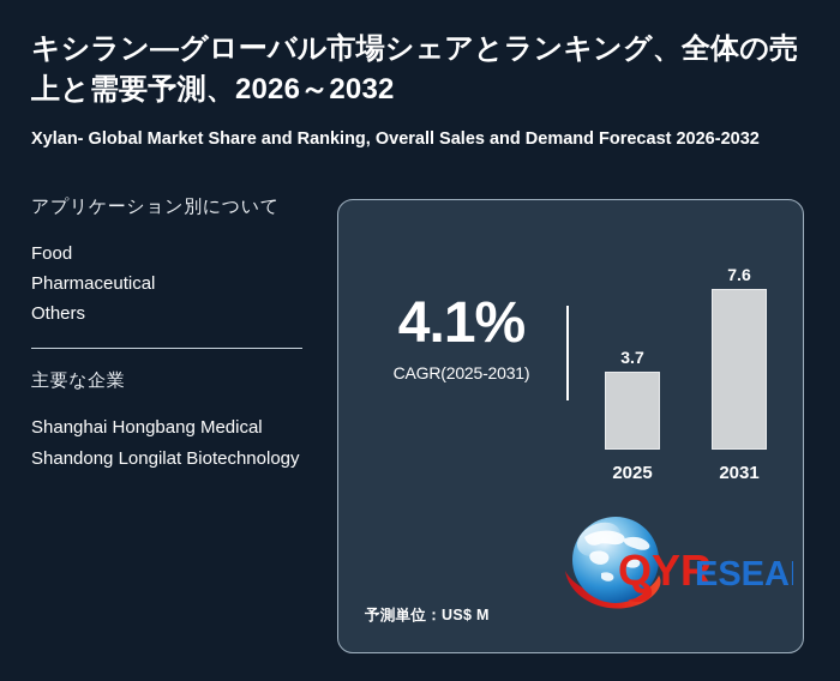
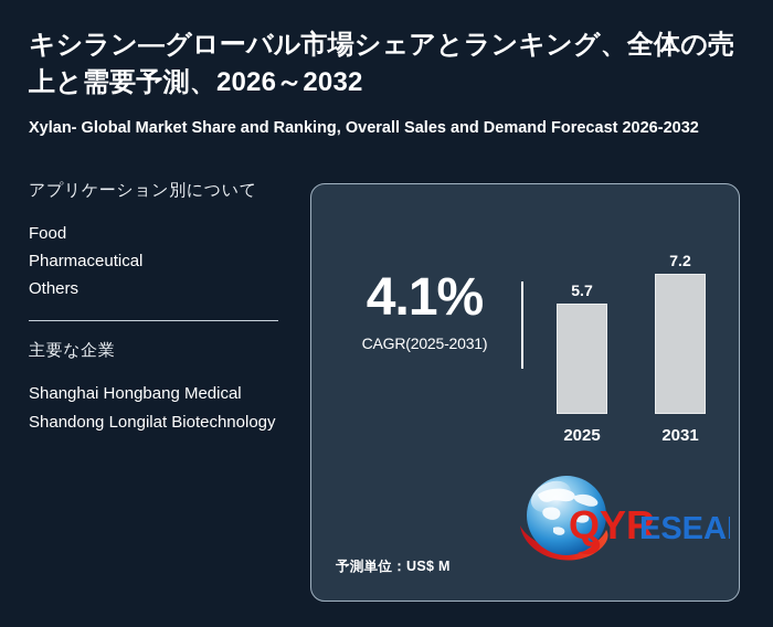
2025: 3.7 -> 5.7
2031: 7.6 -> 7.2
